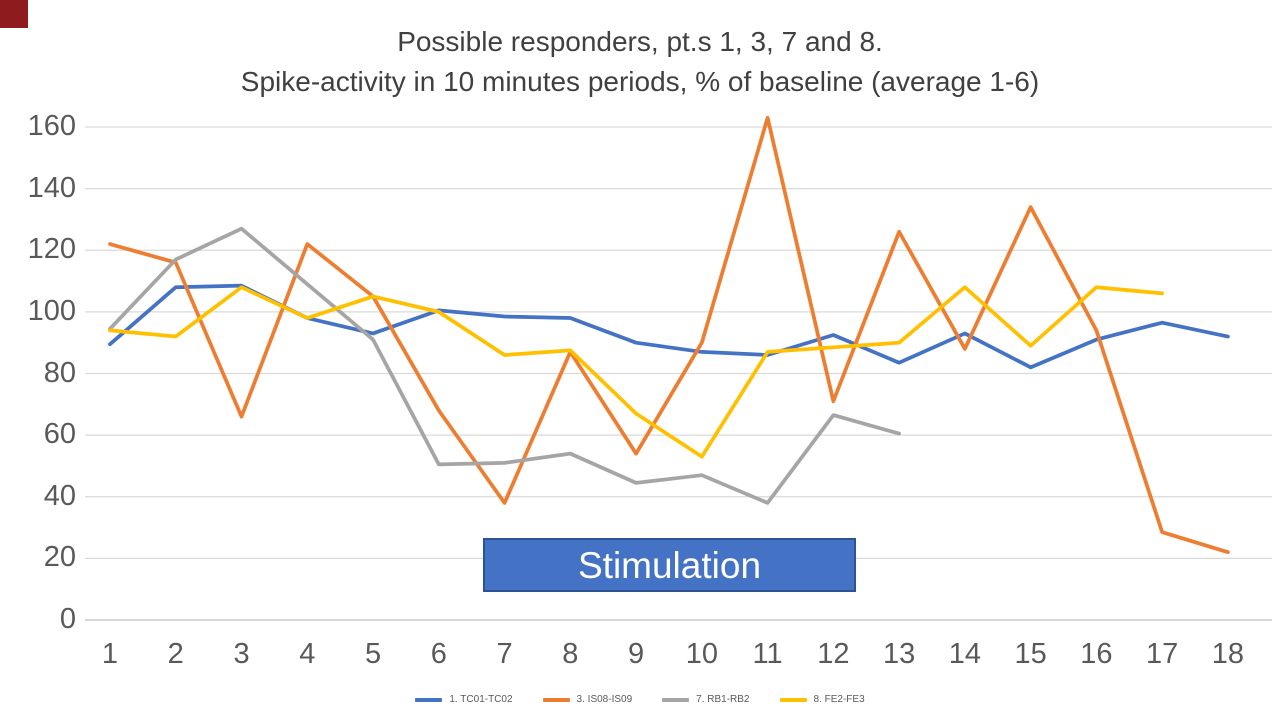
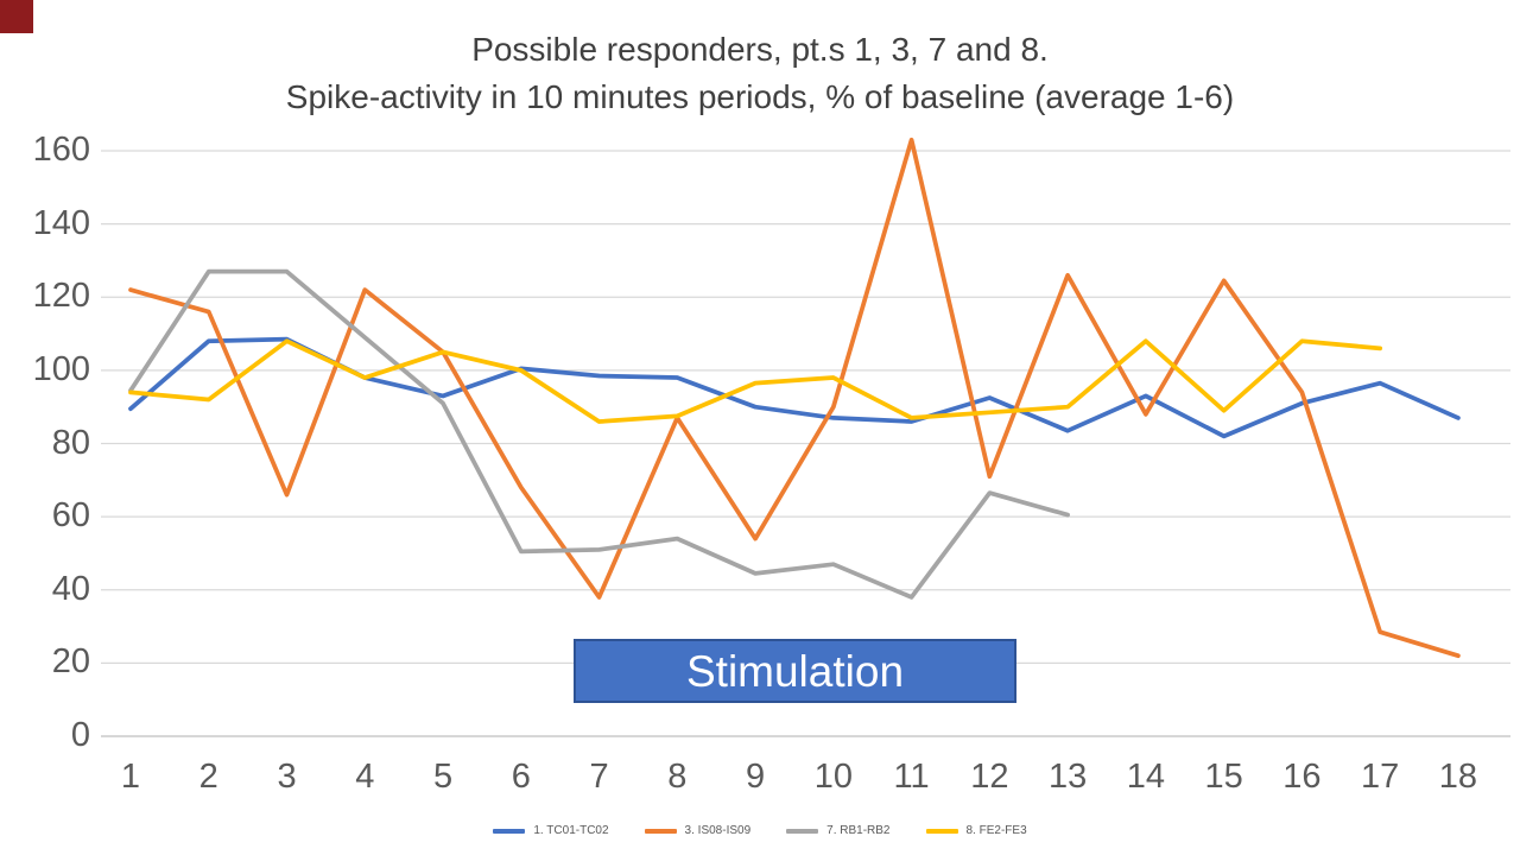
7. RB1-RB2/2: 117 -> 127
8. FE2-FE3/9: 67 -> 96
8. FE2-FE3/10: 53 -> 98
3. IS08-IS09/15: 134 -> 124
1. TC01-TC02/18: 92 -> 87
